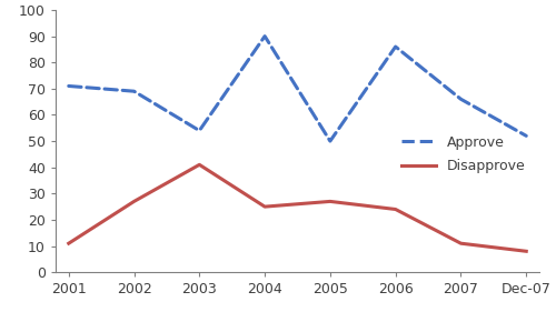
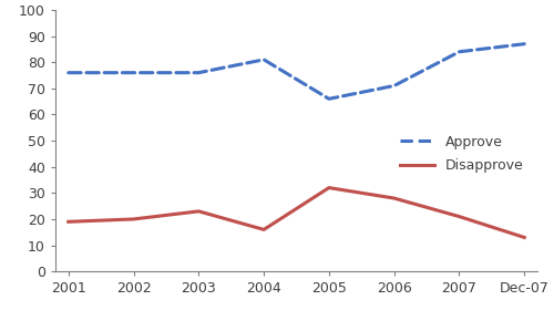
Approve/2001: 71 -> 76
Disapprove/2001: 11 -> 19
Approve/2002: 69 -> 76
Disapprove/2002: 27 -> 20
Approve/2003: 54 -> 76
Disapprove/2003: 41 -> 23
Approve/2004: 90 -> 81
Disapprove/2004: 25 -> 16
Approve/2005: 50 -> 66
Disapprove/2005: 27 -> 32
Approve/2006: 86 -> 71
Disapprove/2006: 24 -> 28
Approve/2007: 66 -> 84
Disapprove/2007: 11 -> 21
Approve/Dec-07: 52 -> 87
Disapprove/Dec-07: 8 -> 13
